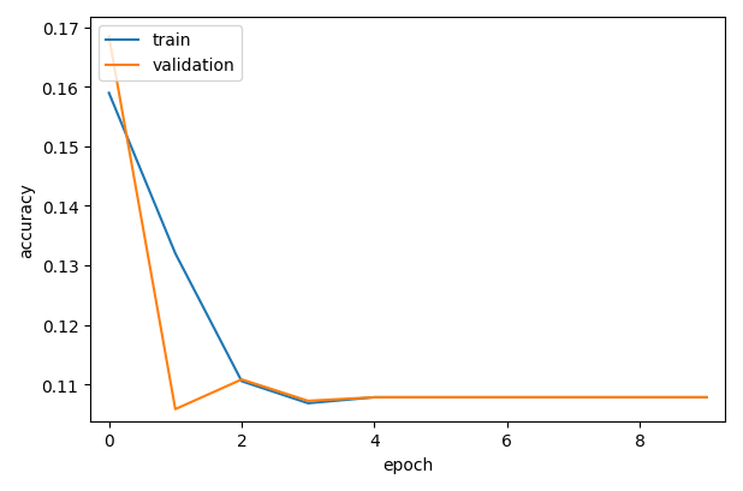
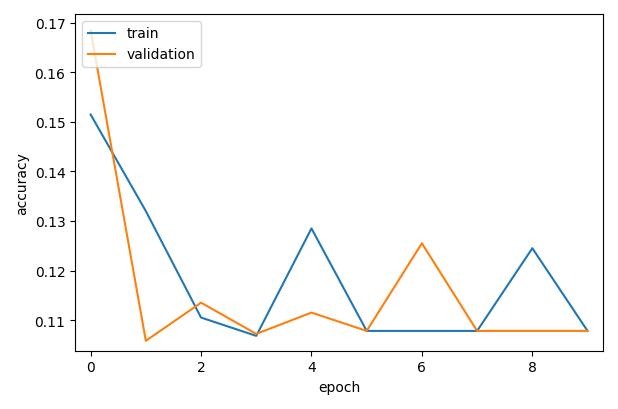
train/0: 0.1590 -> 0.1515
validation/2: 0.1108 -> 0.1135
train/4: 0.1078 -> 0.1285
validation/4: 0.1078 -> 0.1115
validation/6: 0.1078 -> 0.1255
train/8: 0.1078 -> 0.1245
